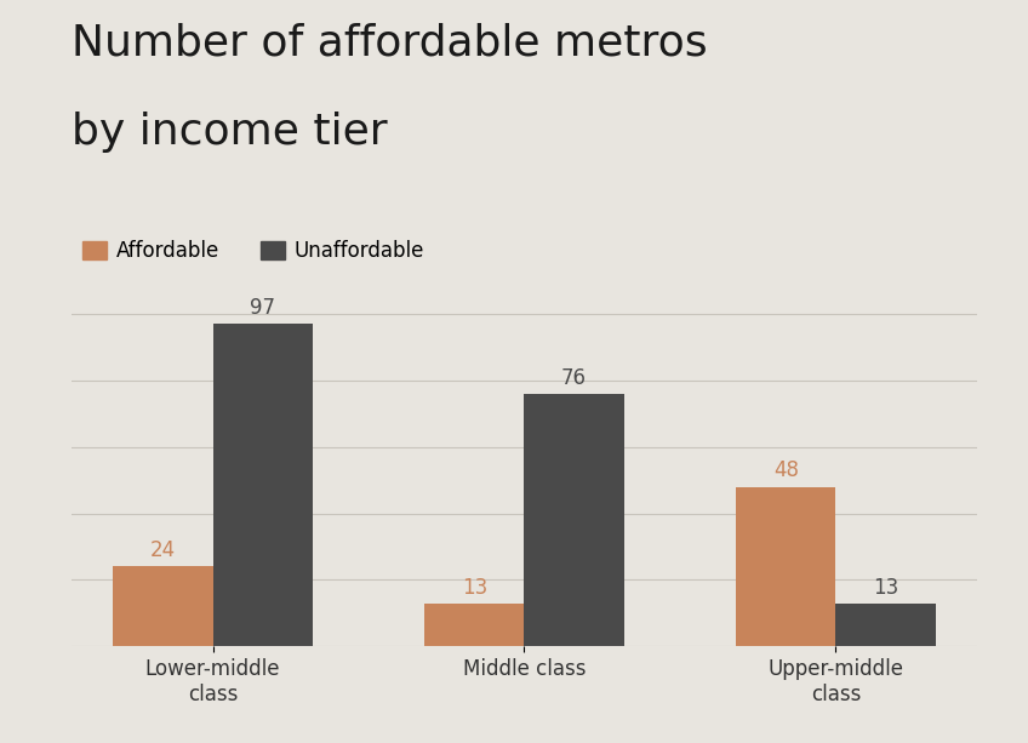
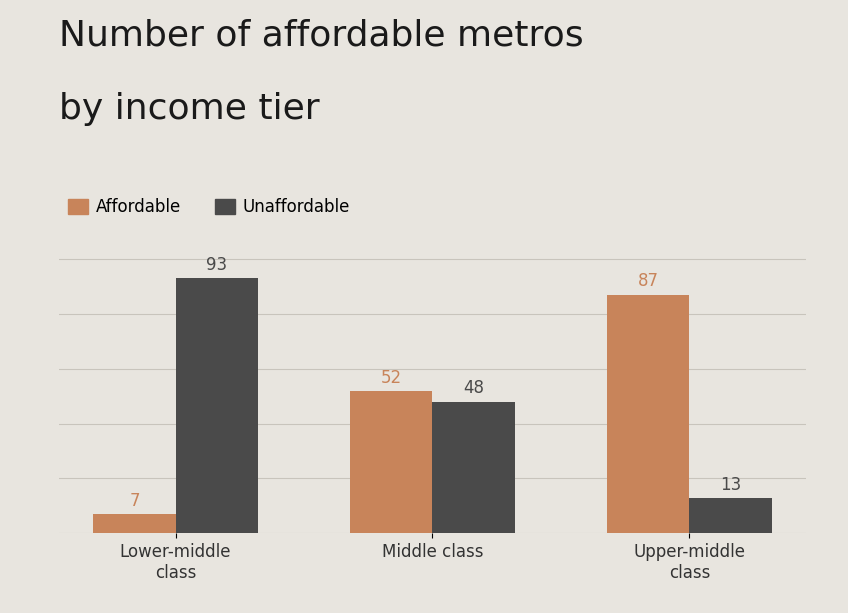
Affordable/Lower-middle class: 24 -> 7
Unaffordable/Lower-middle class: 97 -> 93
Affordable/Middle class: 13 -> 52
Unaffordable/Middle class: 76 -> 48
Affordable/Upper-middle class: 48 -> 87
